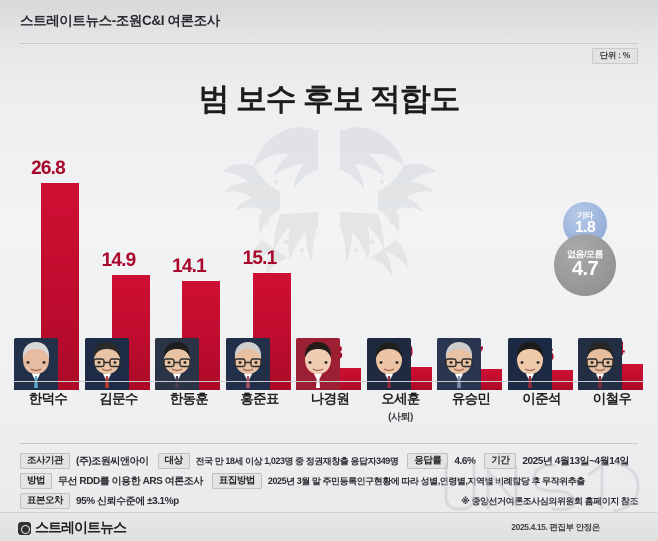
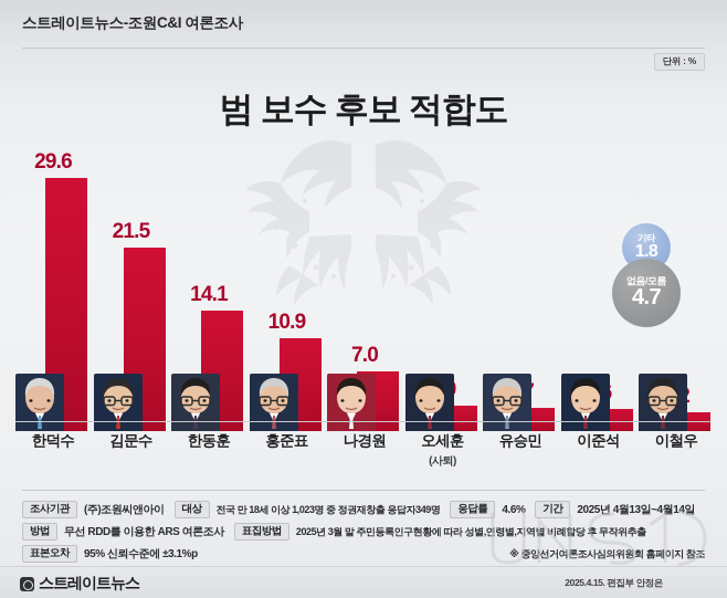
한덕수: 26.8 -> 29.6
김문수: 14.9 -> 21.5
홍준표: 15.1 -> 10.9
나경원: 2.8 -> 7.0
이철우: 3.4 -> 2.2
